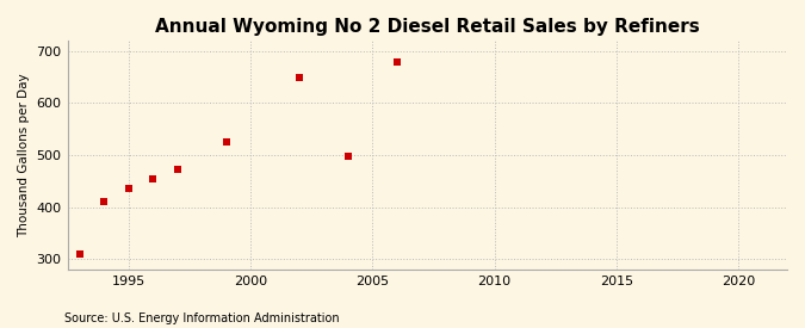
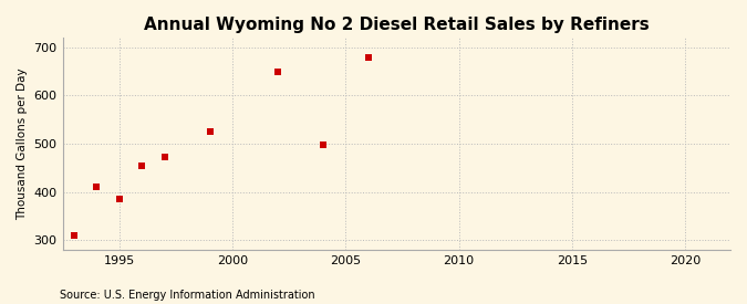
1995: 435 -> 385
